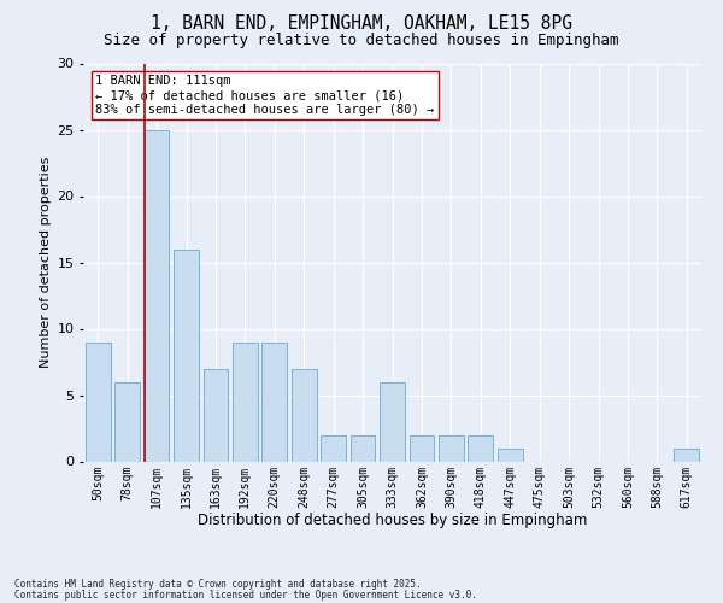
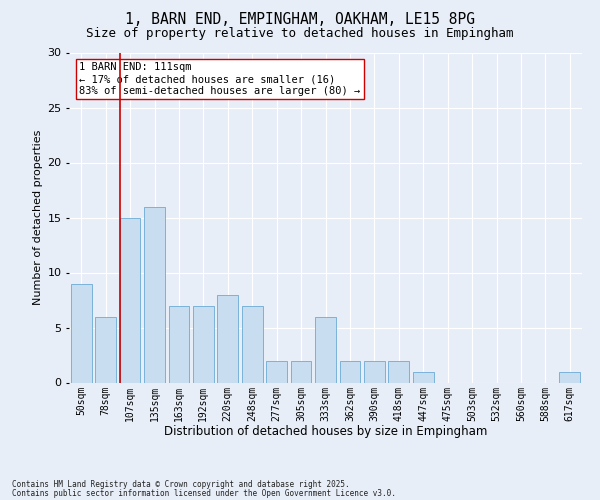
107sqm: 25 -> 15
192sqm: 9 -> 7
220sqm: 9 -> 8
